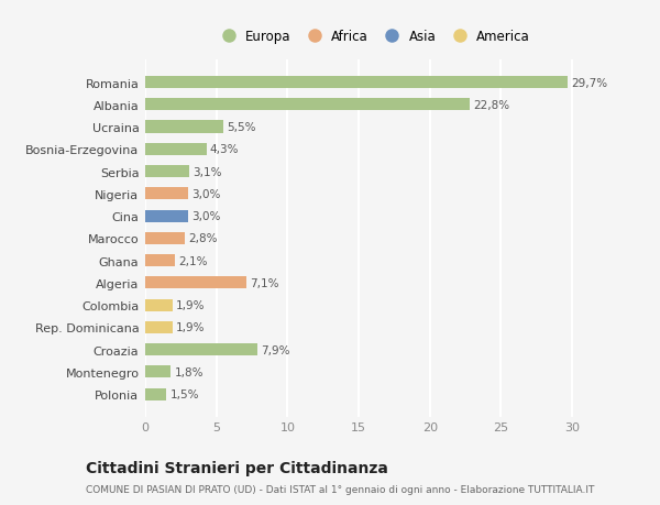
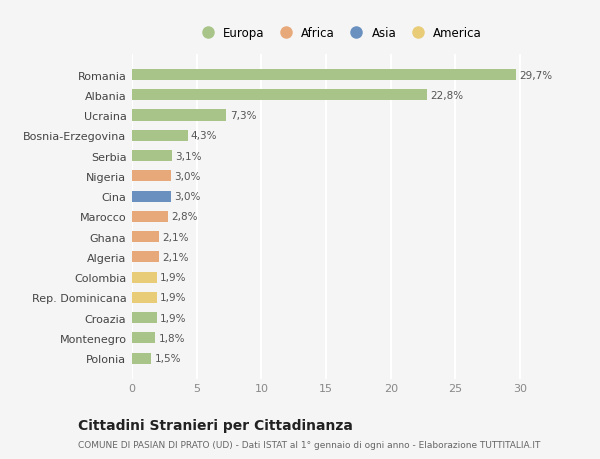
Ucraina: 5,5% -> 7,3%
Algeria: 7,1% -> 2,1%
Croazia: 7,9% -> 1,9%
